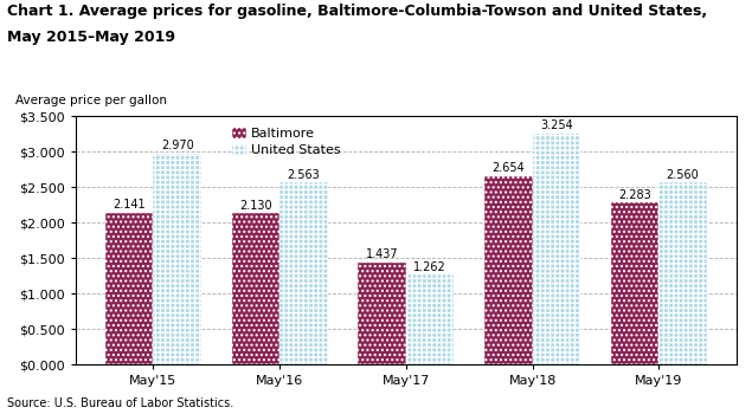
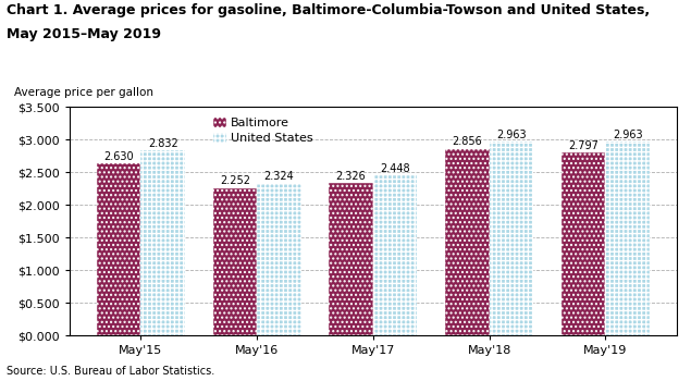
Baltimore/May'15: 2.141 -> 2.630
United States/May'15: 2.970 -> 2.832
Baltimore/May'16: 2.130 -> 2.252
United States/May'16: 2.563 -> 2.324
Baltimore/May'17: 1.437 -> 2.326
United States/May'17: 1.262 -> 2.448
Baltimore/May'18: 2.654 -> 2.856
United States/May'18: 3.254 -> 2.963
Baltimore/May'19: 2.283 -> 2.797
United States/May'19: 2.560 -> 2.963
